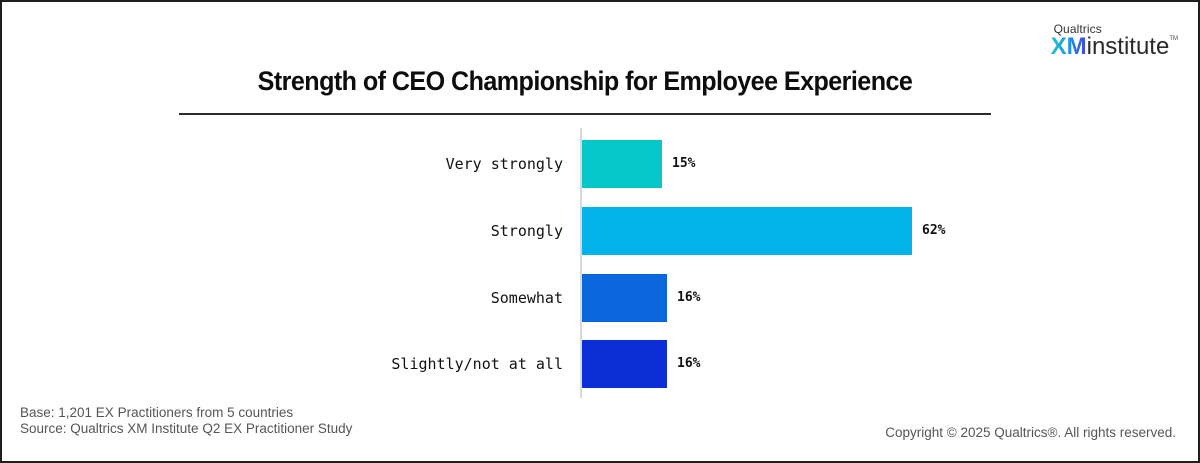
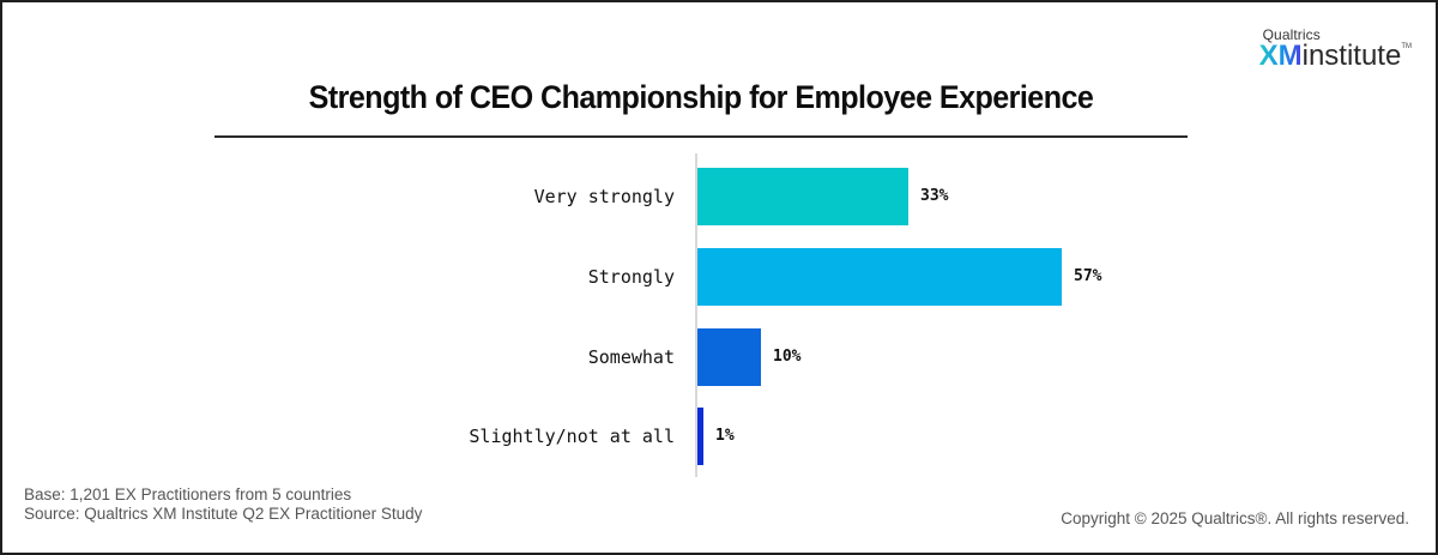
Very strongly: 15% -> 33%
Strongly: 62% -> 57%
Somewhat: 16% -> 10%
Slightly/not at all: 16% -> 1%
